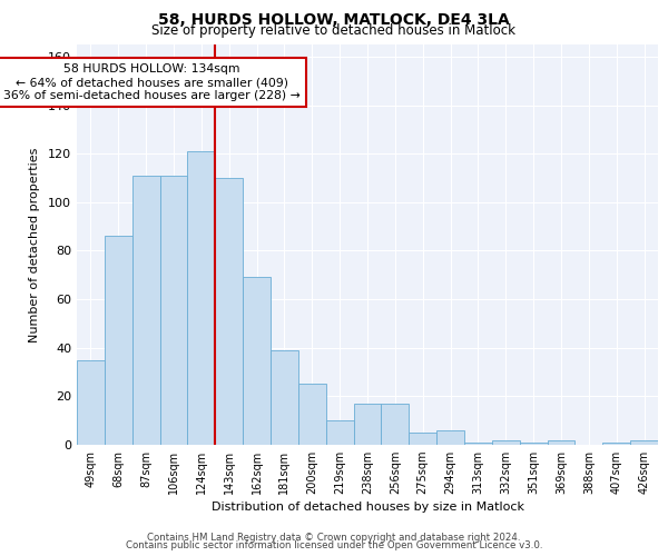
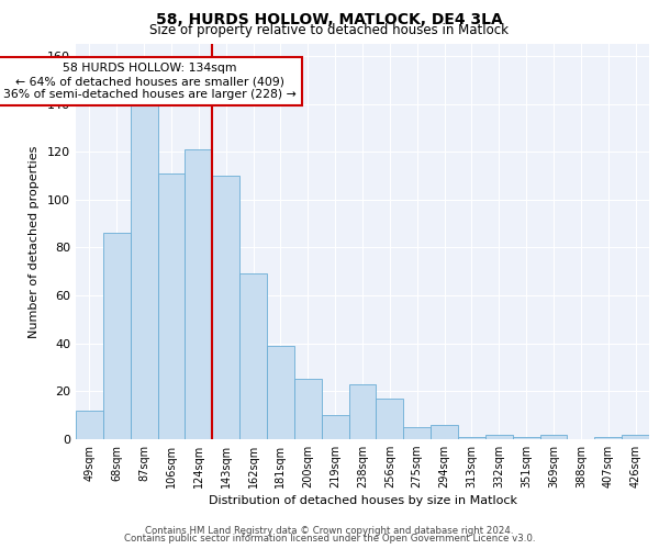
49sqm: 35 -> 12
87sqm: 111 -> 140
238sqm: 17 -> 23
